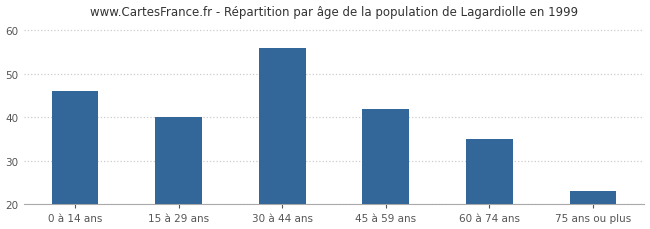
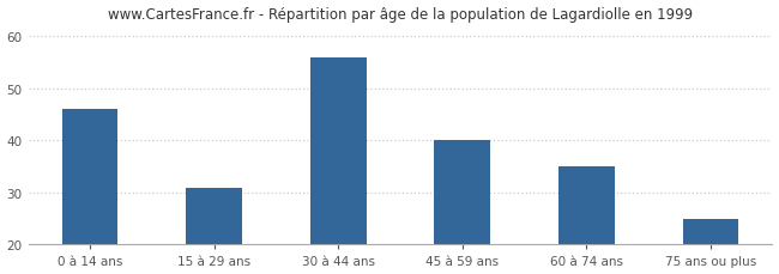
15 à 29 ans: 40 -> 31
45 à 59 ans: 42 -> 40
75 ans ou plus: 23 -> 25
